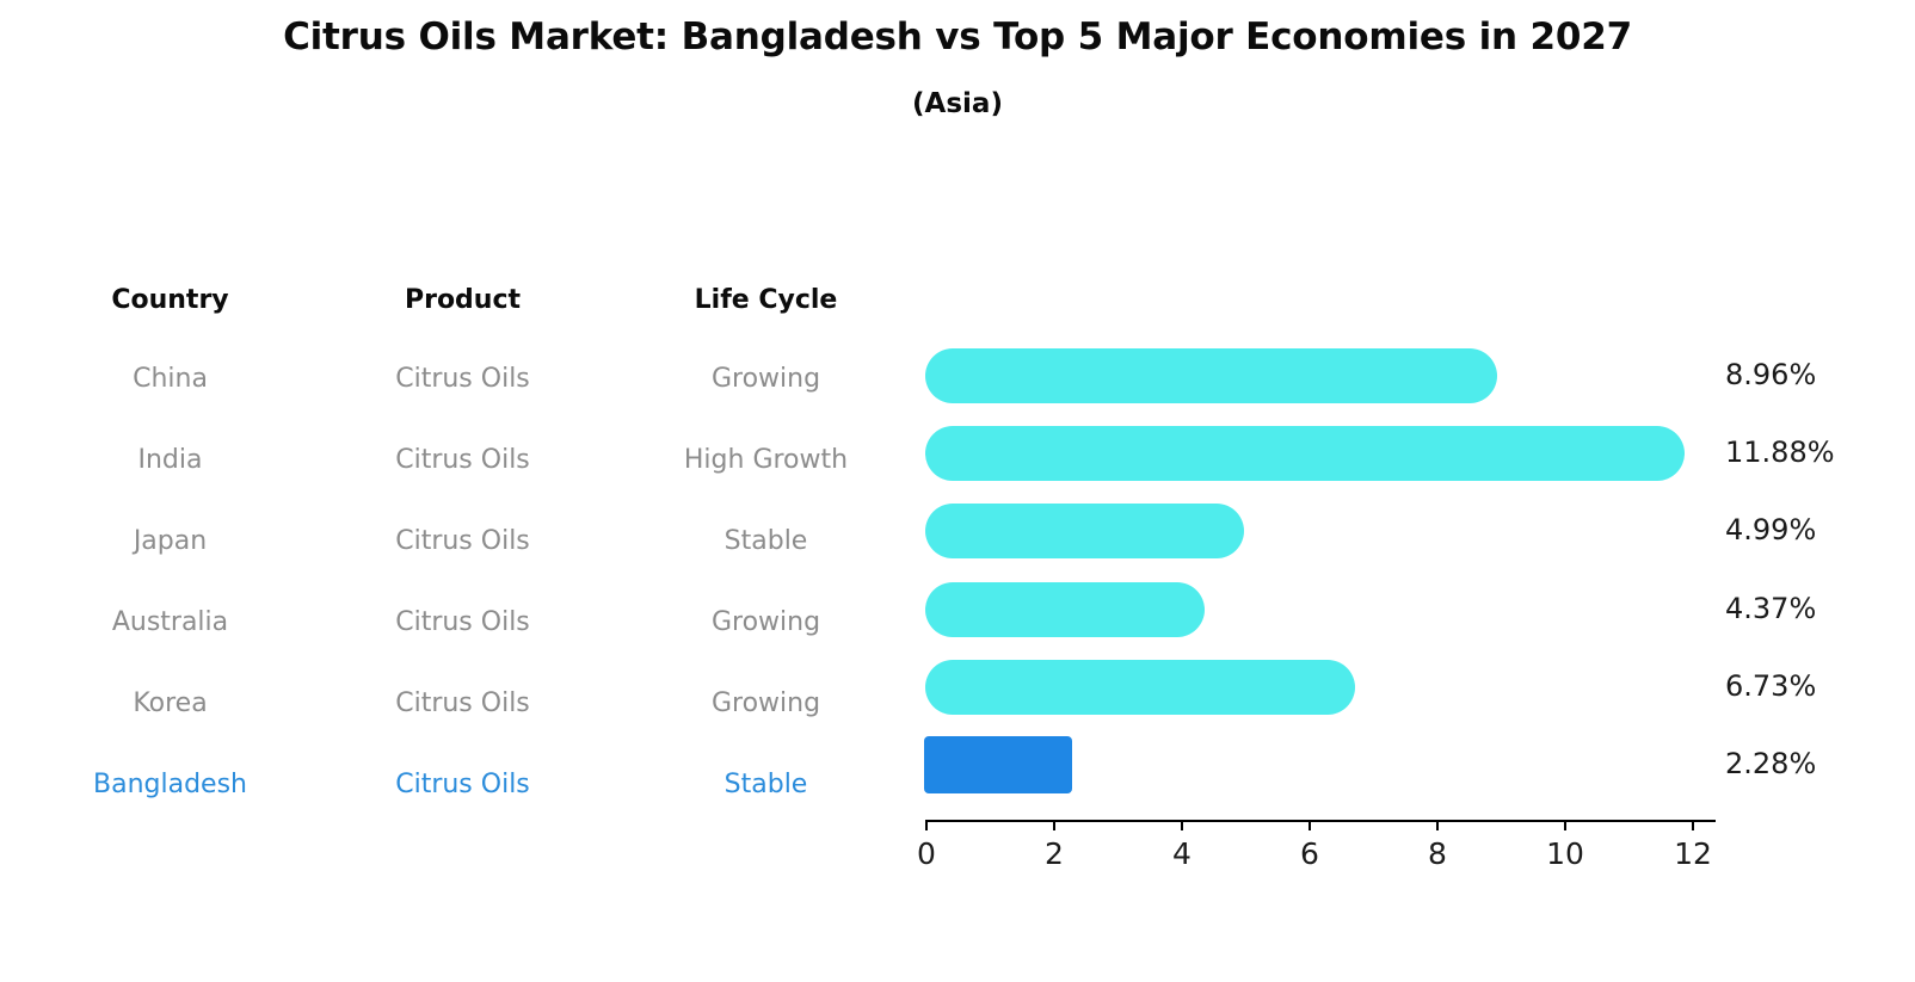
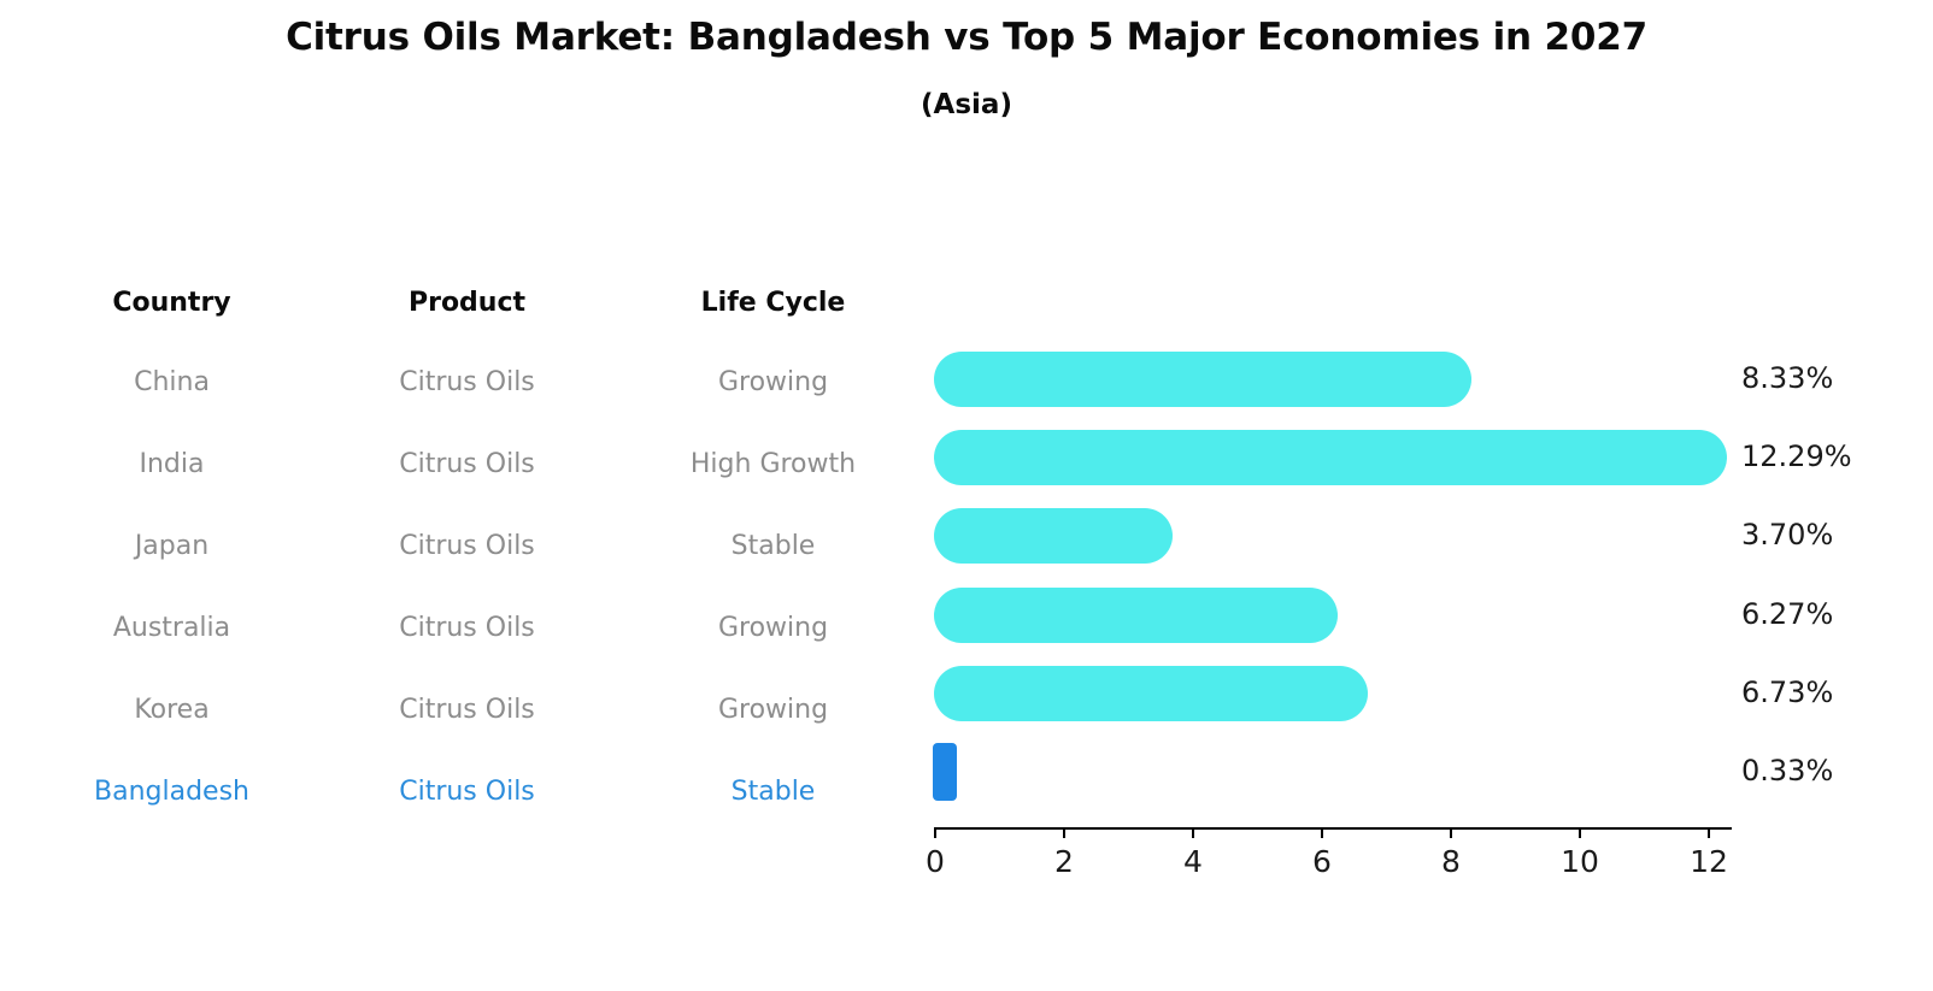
China: 8.96% -> 8.33%
India: 11.88% -> 12.29%
Japan: 4.99% -> 3.70%
Australia: 4.37% -> 6.27%
Bangladesh: 2.28% -> 0.33%
